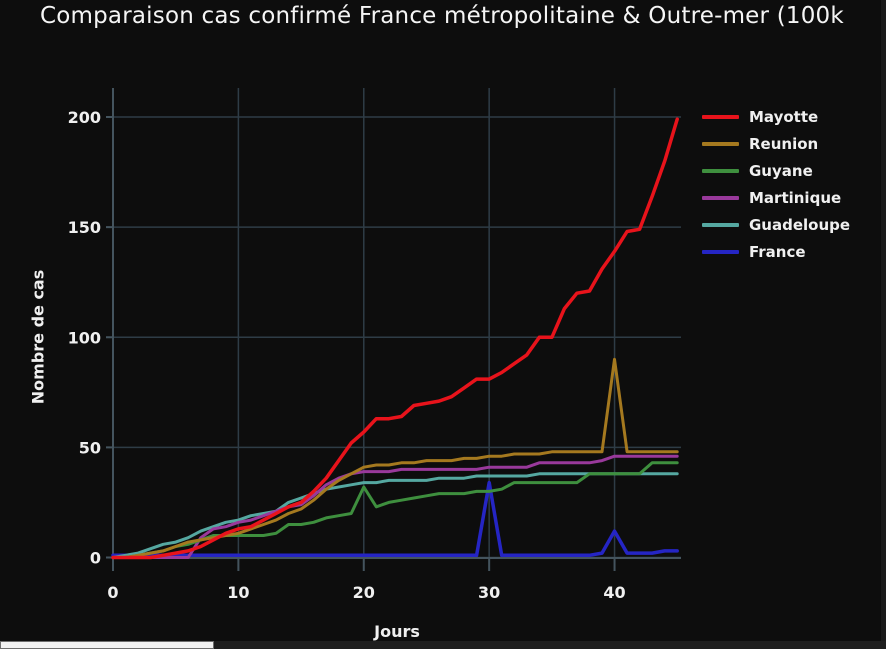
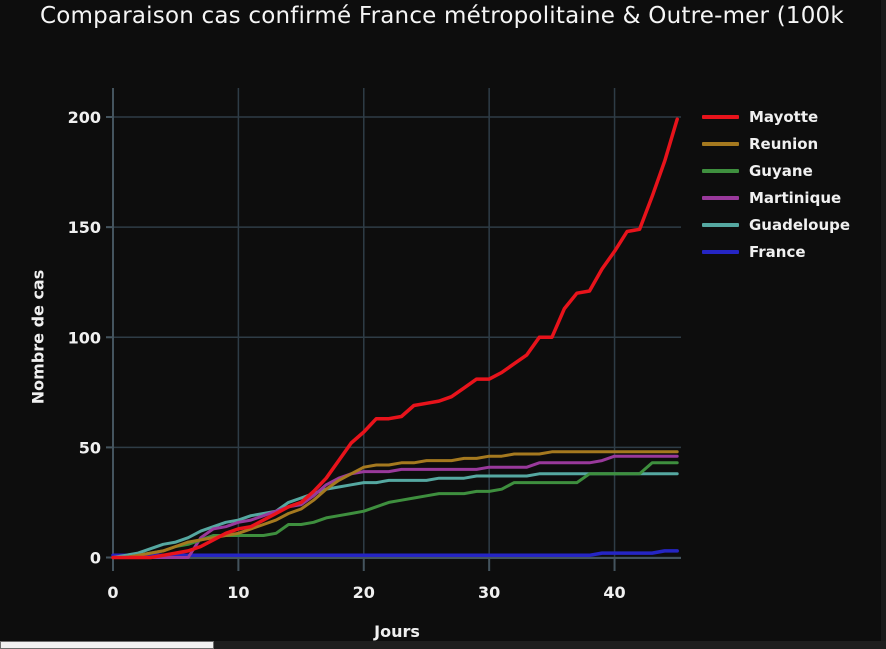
Guyane/20: 32 -> 21
France/30: 34 -> 1
Reunion/40: 90 -> 48
France/40: 12 -> 2
